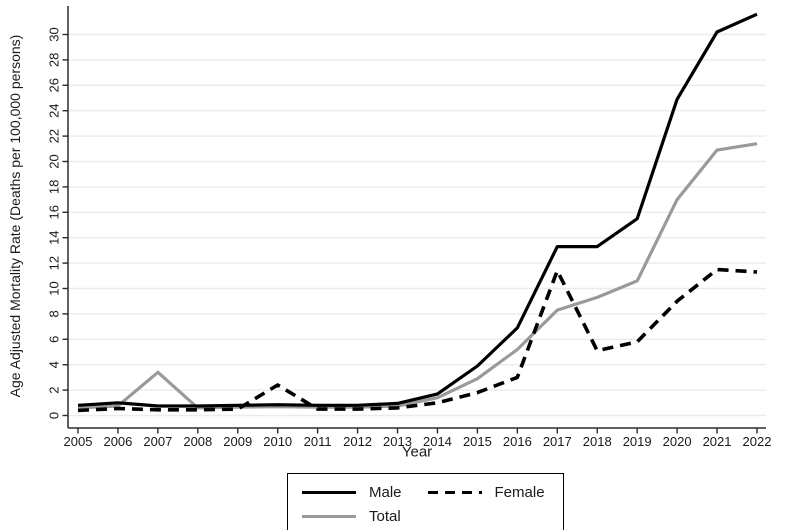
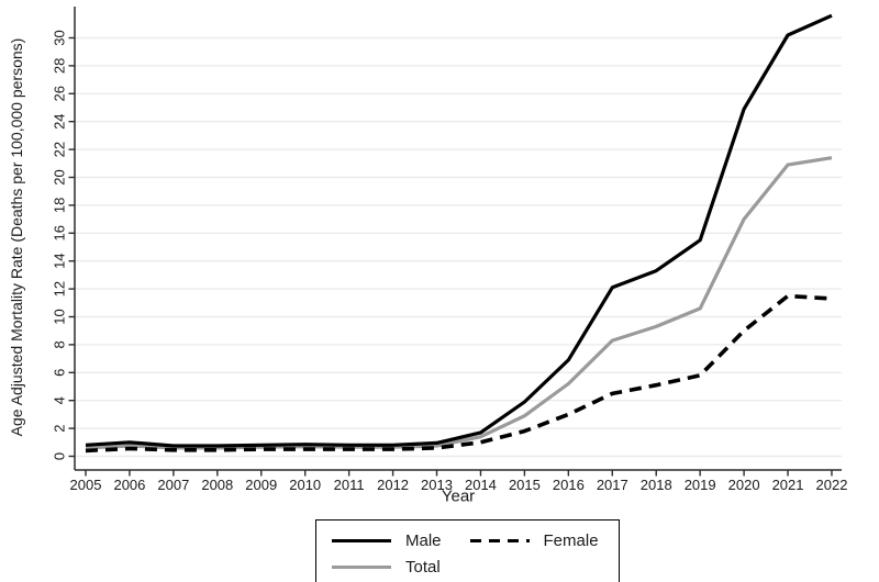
Total/2007: 3.4 -> 0.6
Female/2010: 2.4 -> 0.5
Male/2017: 13.3 -> 12.1
Female/2017: 11.4 -> 4.5
